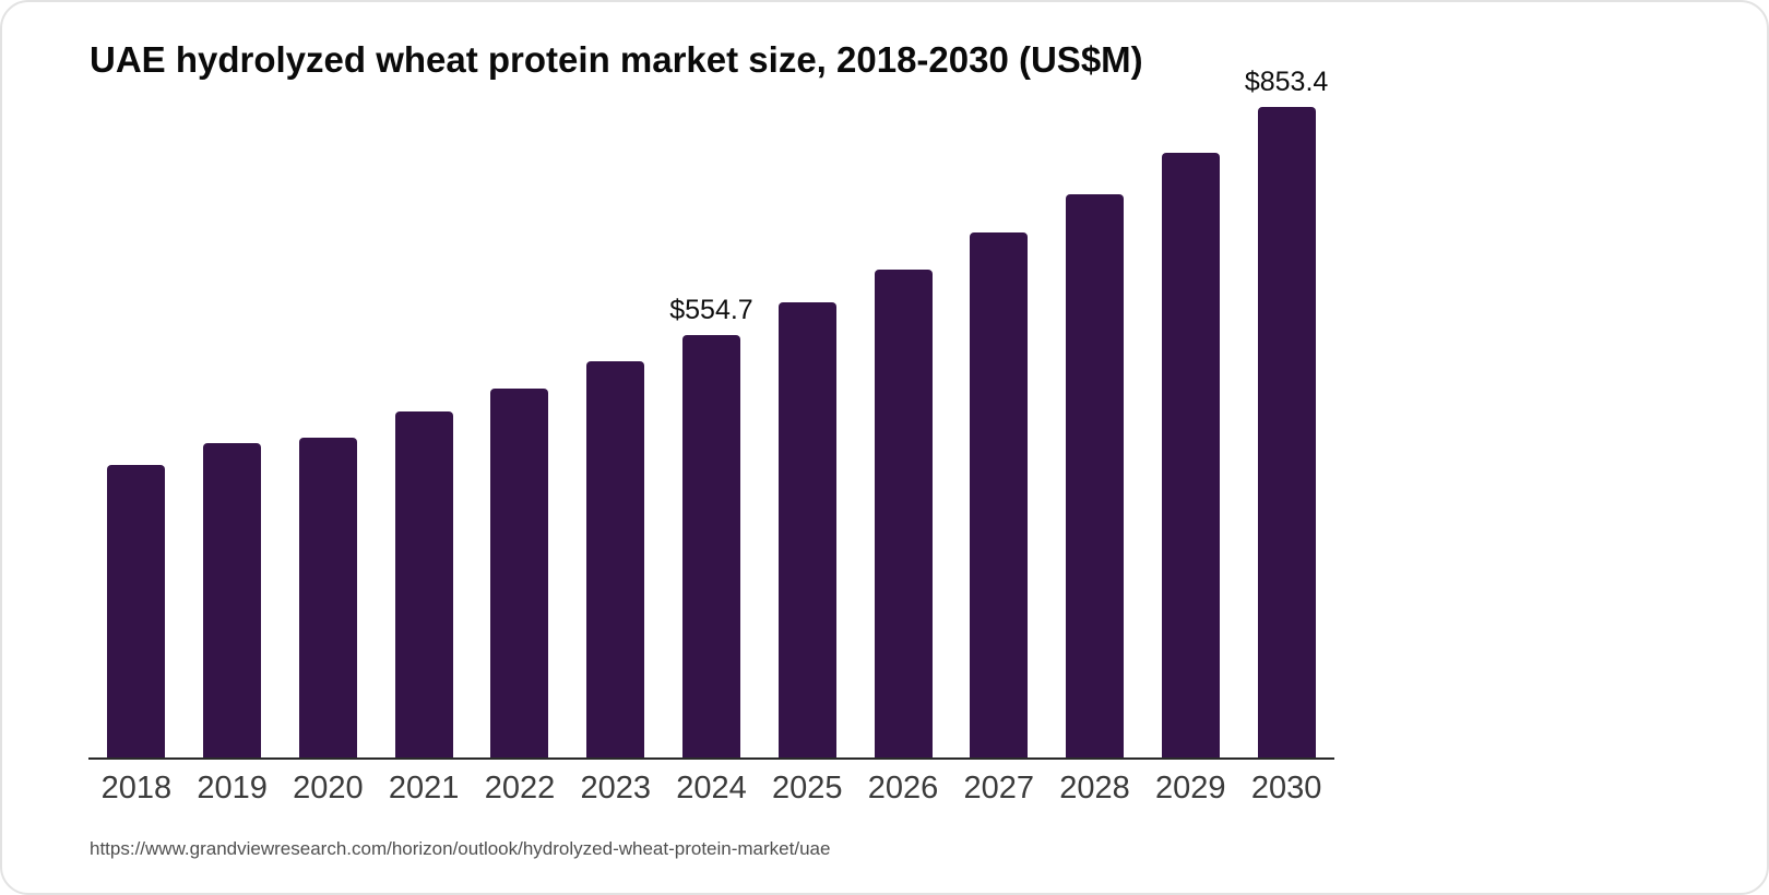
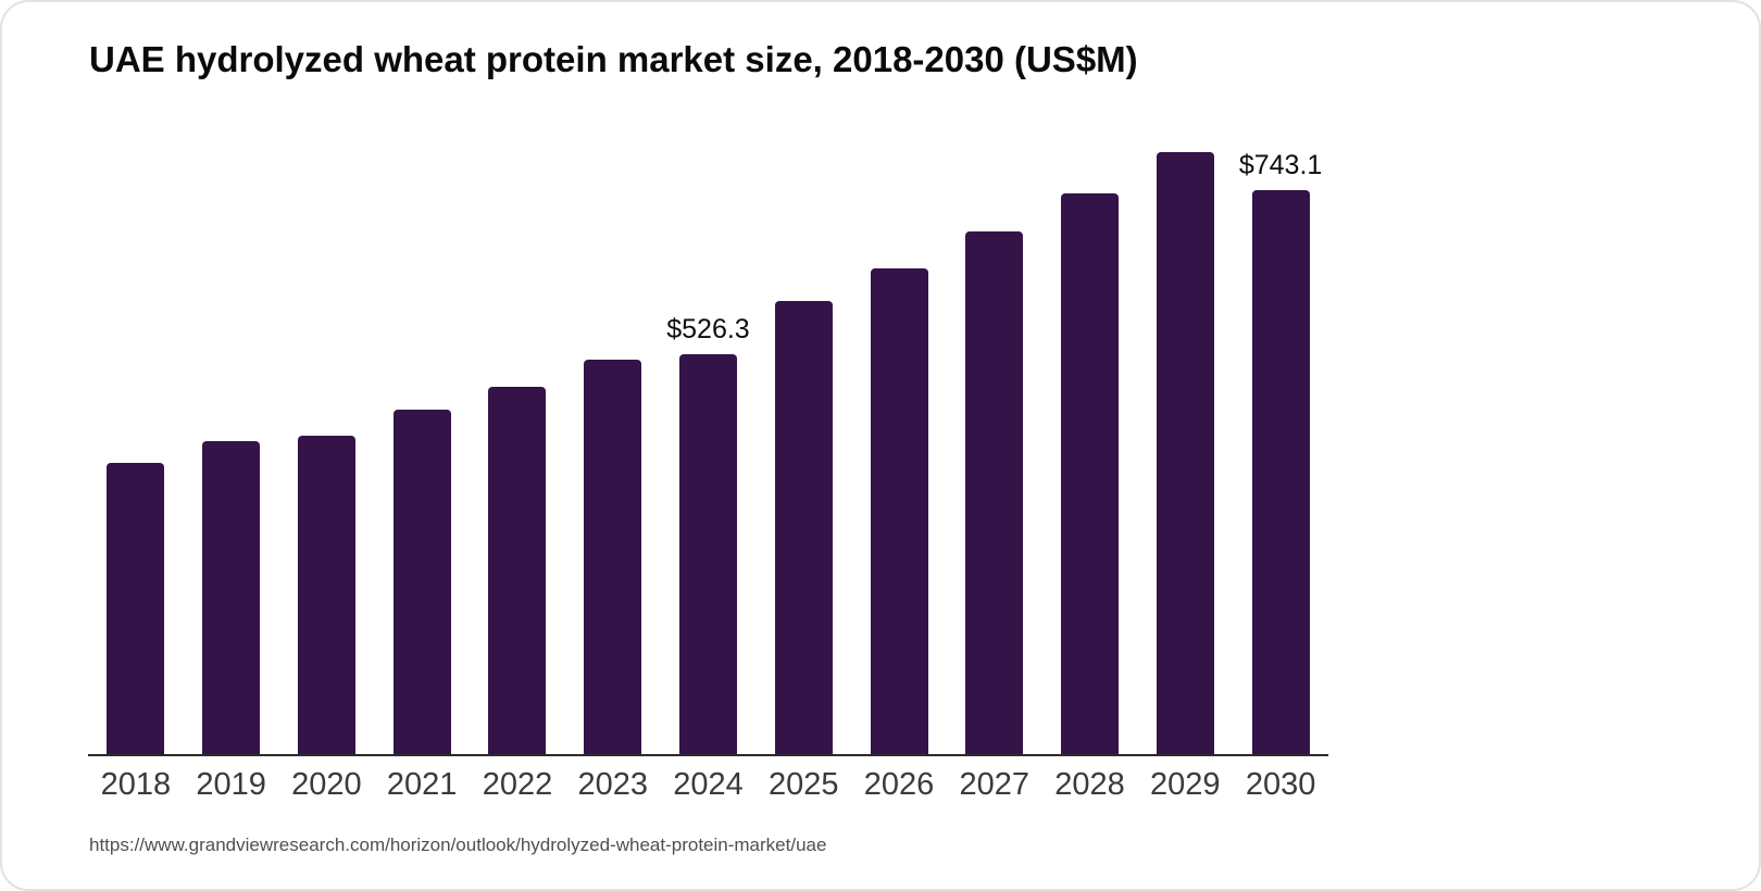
2024: $554.7 -> $526.3
2030: $853.4 -> $743.1
